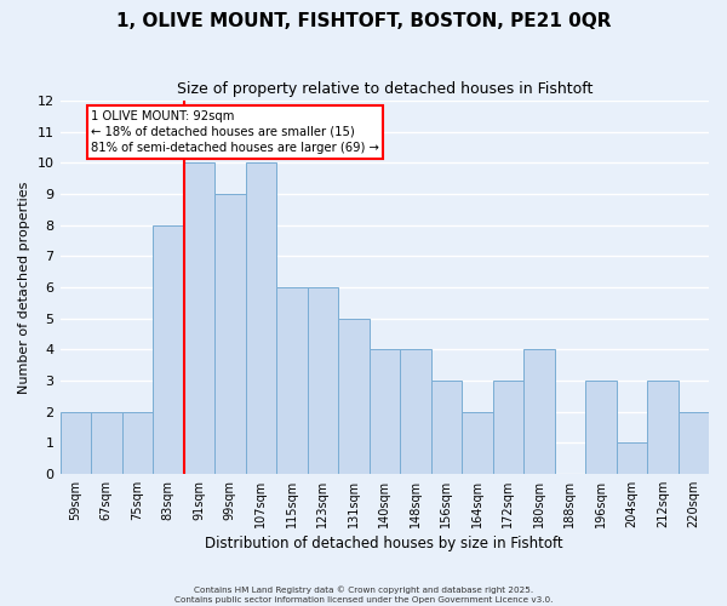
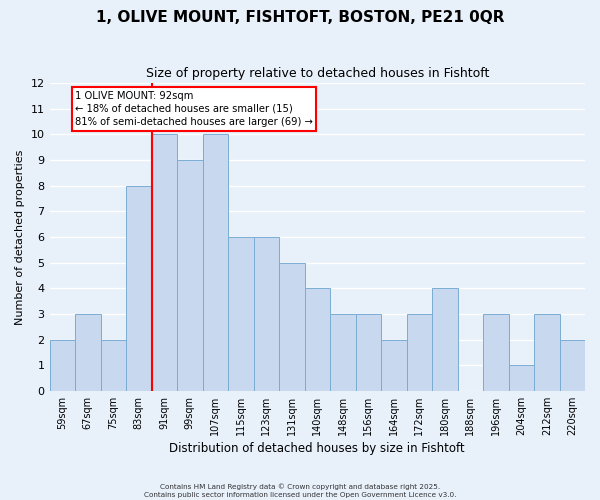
67sqm: 2 -> 3
148sqm: 4 -> 3
